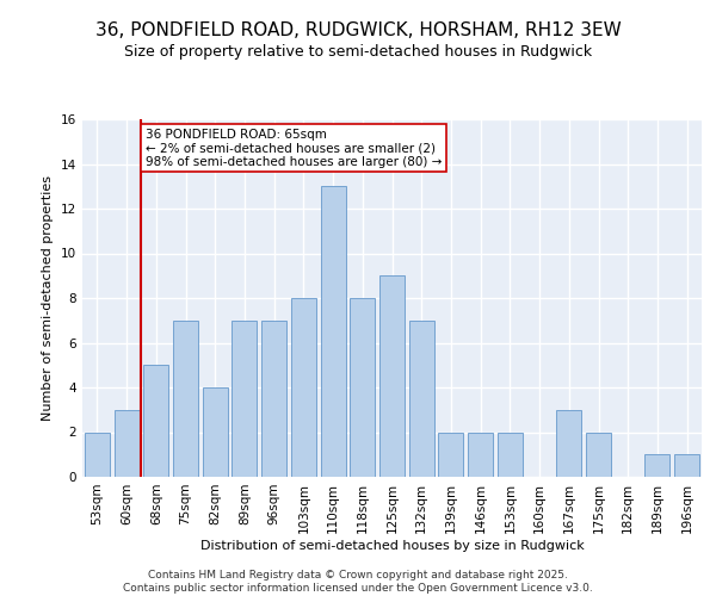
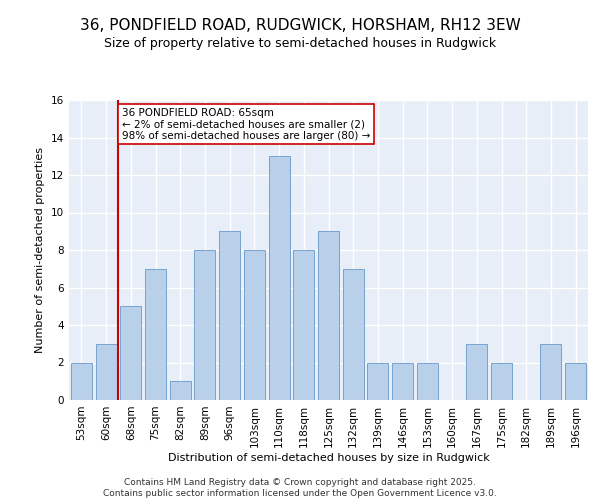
82sqm: 4 -> 1
89sqm: 7 -> 8
96sqm: 7 -> 9
189sqm: 1 -> 3
196sqm: 1 -> 2
